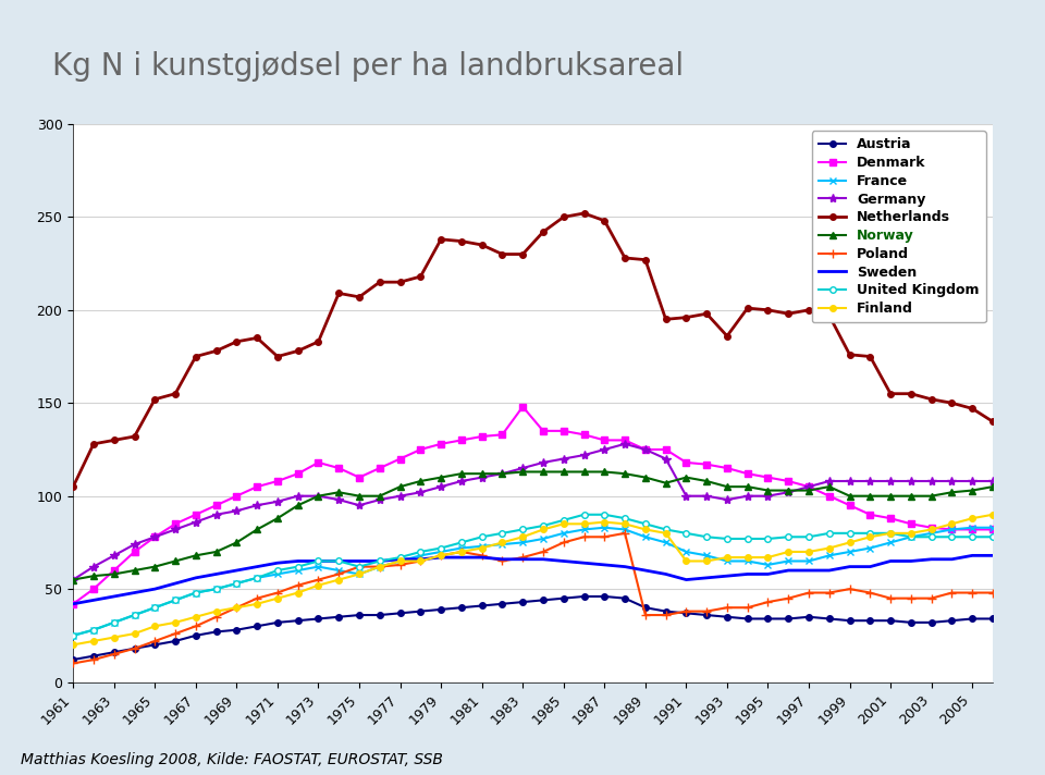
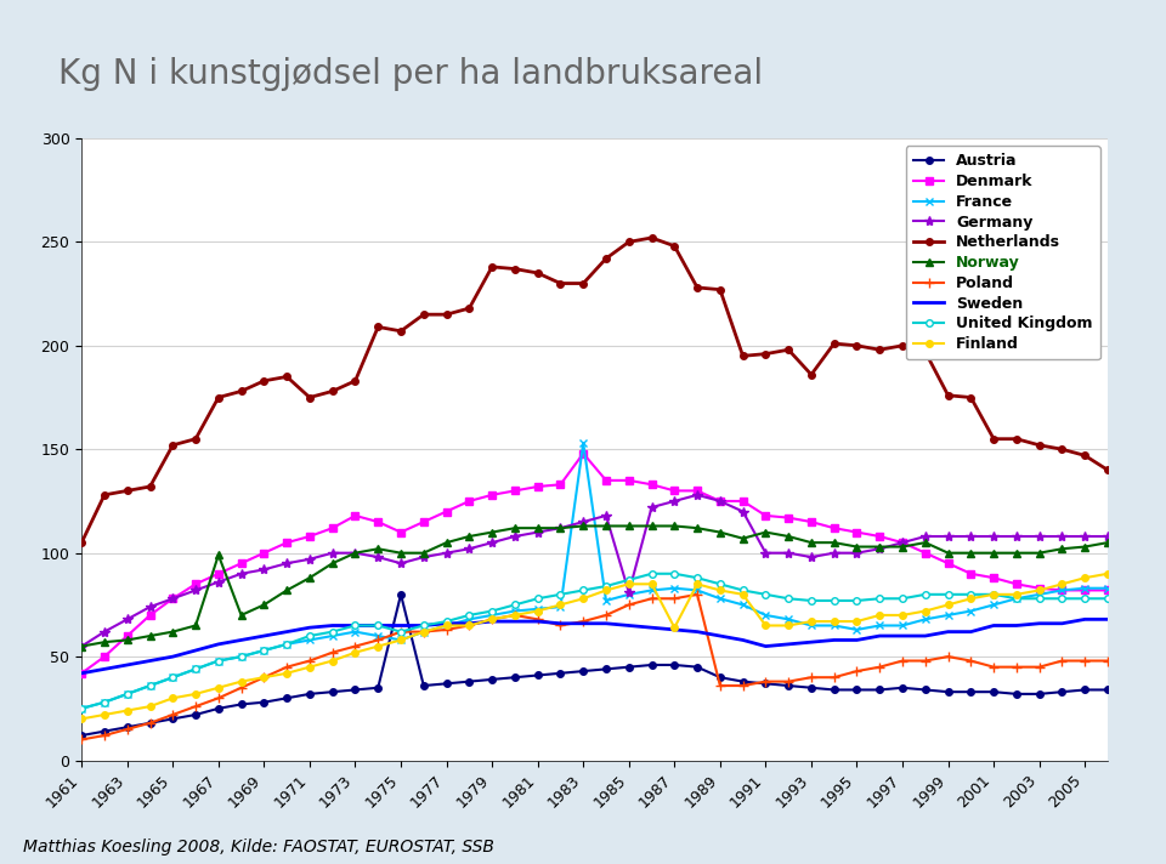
Norway/1967: 68 -> 99
Austria/1975: 36 -> 80
France/1983: 75 -> 153
Germany/1985: 120 -> 81
Finland/1987: 86 -> 64
